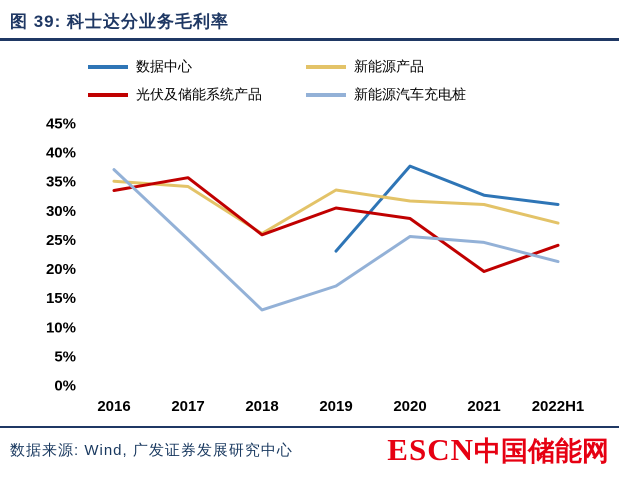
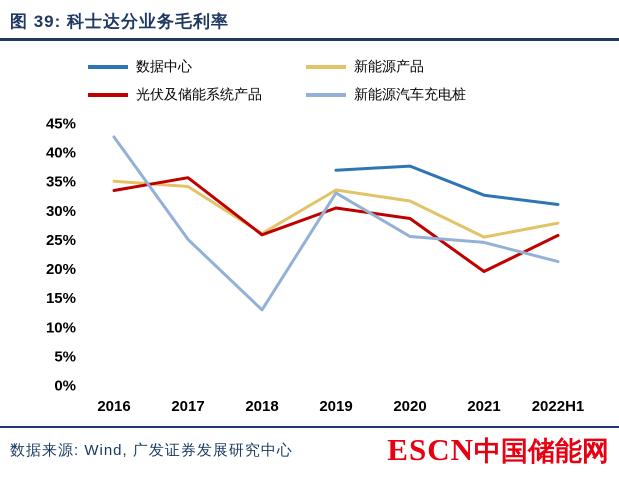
新能源汽车充电桩/2016: 37% -> 43%
数据中心/2019: 23% -> 37%
新能源汽车充电桩/2019: 17% -> 33%
新能源产品/2021: 31% -> 25%
光伏及储能系统产品/2022H1: 24% -> 26%
